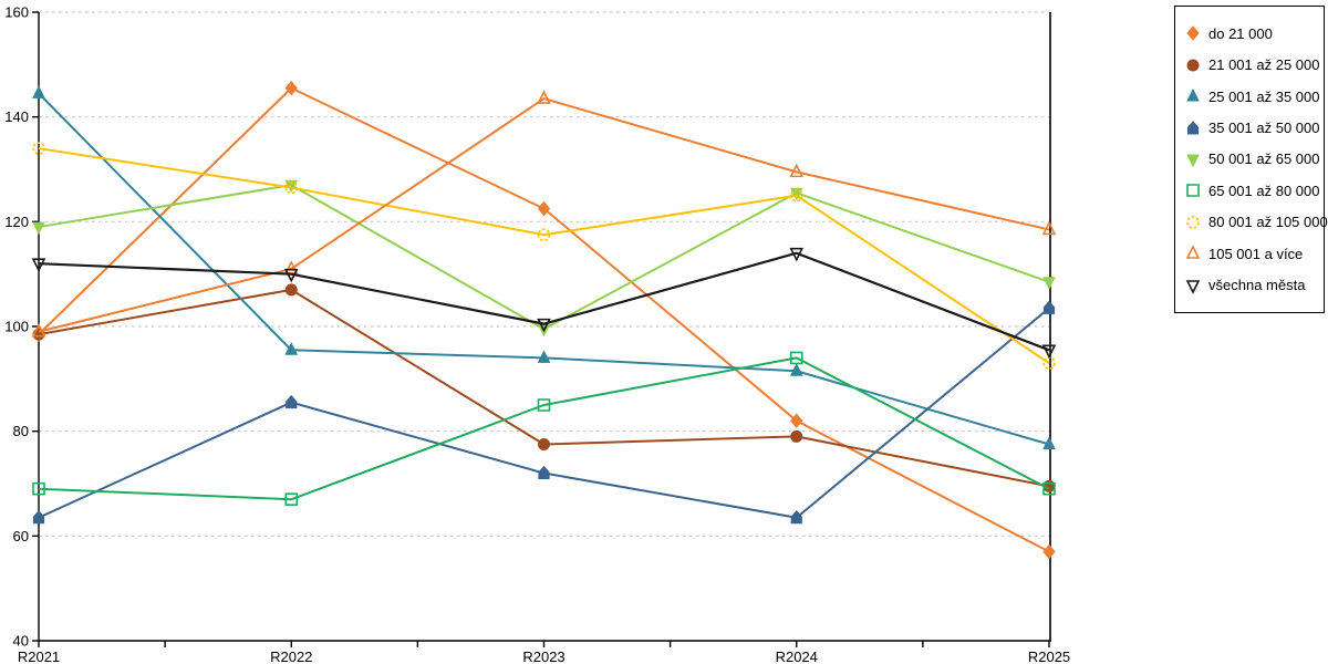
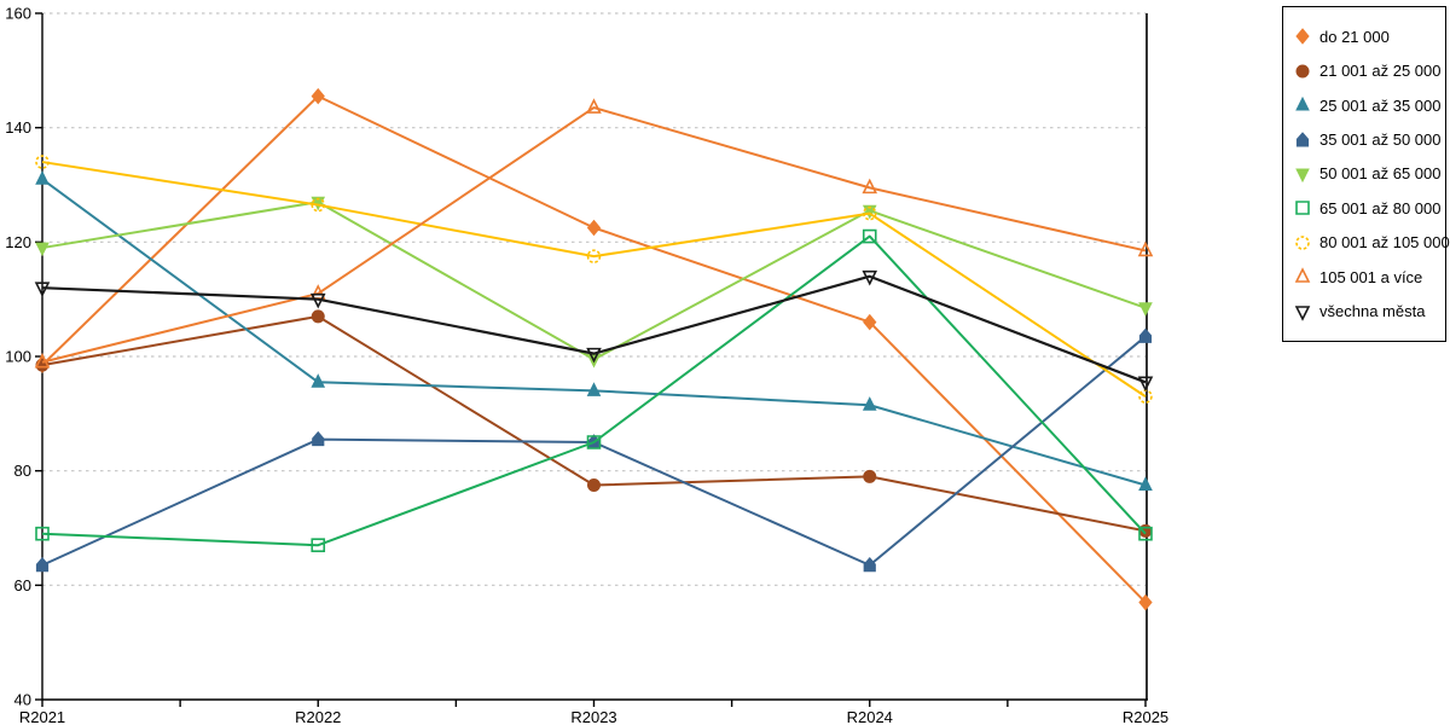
25 001 až 35 000/R2021: 144 -> 131
35 001 až 50 000/R2023: 72 -> 85
do 21 000/R2024: 82 -> 106
65 001 až 80 000/R2024: 94 -> 121
